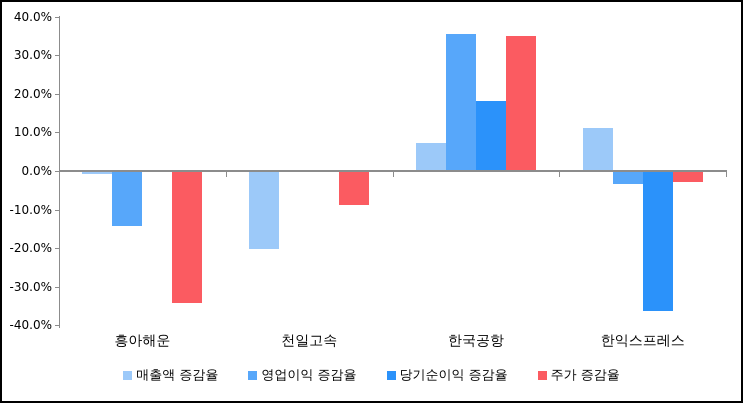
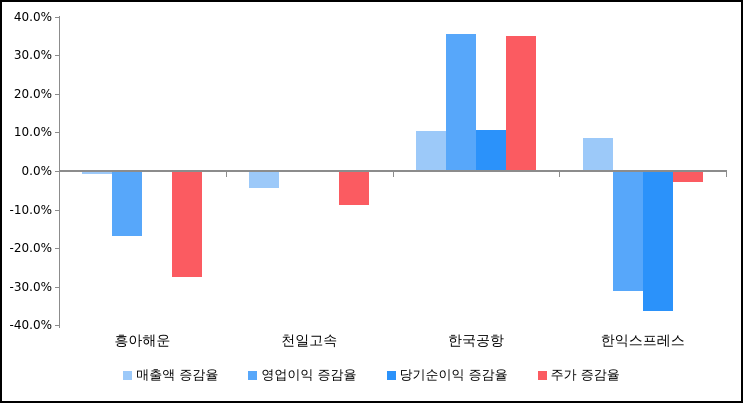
영업이익 증감율/흥아해운: -14% -> -16%
주가 증감율/흥아해운: -34% -> -27%
매출액 증감율/천일고속: -20% -> -4%
매출액 증감율/한국공항: 7% -> 10%
당기순이익 증감율/한국공항: 18% -> 10%
매출액 증감율/한익스프레스: 11% -> 8%
영업이익 증감율/한익스프레스: -3% -> -31%
